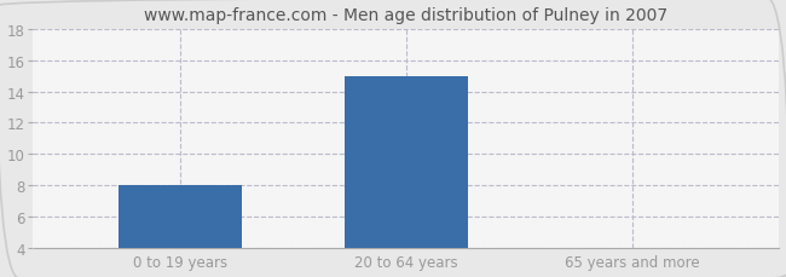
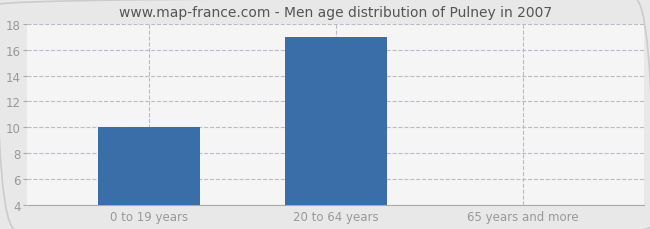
0 to 19 years: 8.0 -> 10.0
20 to 64 years: 15.0 -> 17.0
